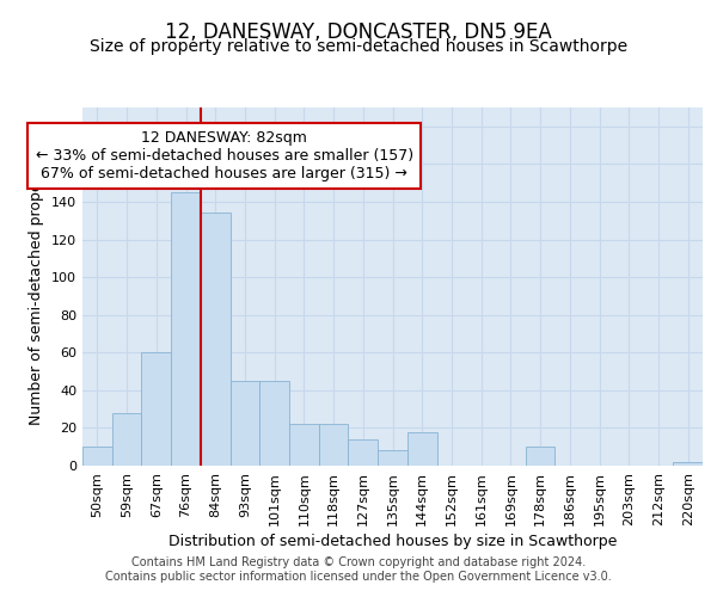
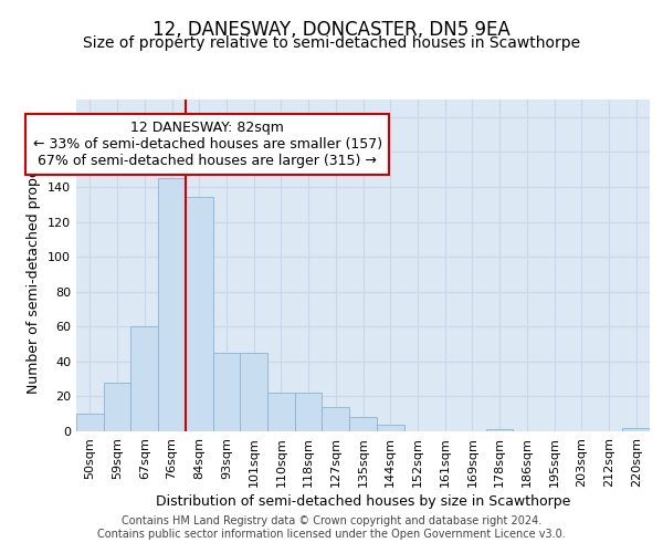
144sqm: 18 -> 4
178sqm: 10 -> 1
